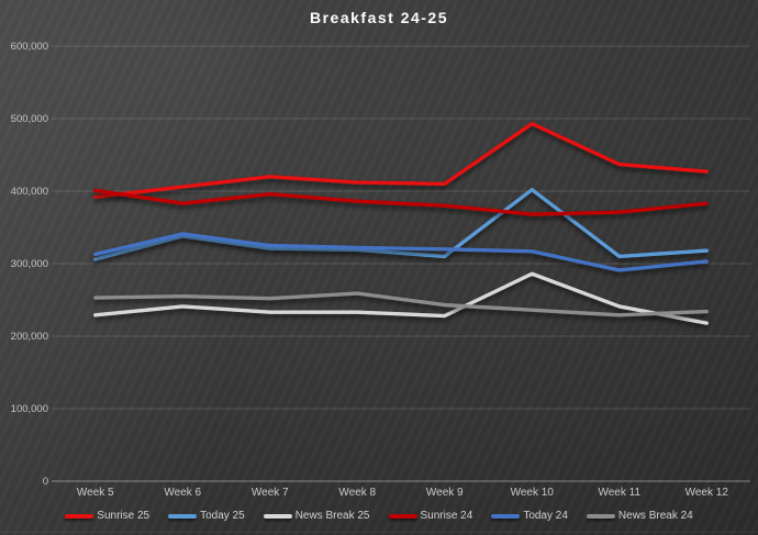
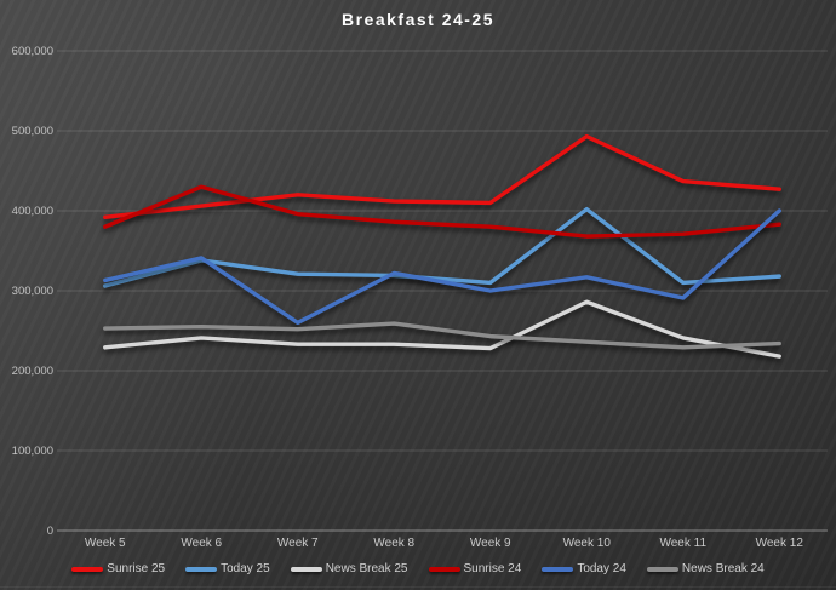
Sunrise 24/Week 5: 400000 -> 380000
Sunrise 24/Week 6: 380000 -> 430000
Today 24/Week 7: 320000 -> 260000
Today 24/Week 9: 320000 -> 300000
Today 24/Week 12: 300000 -> 400000
